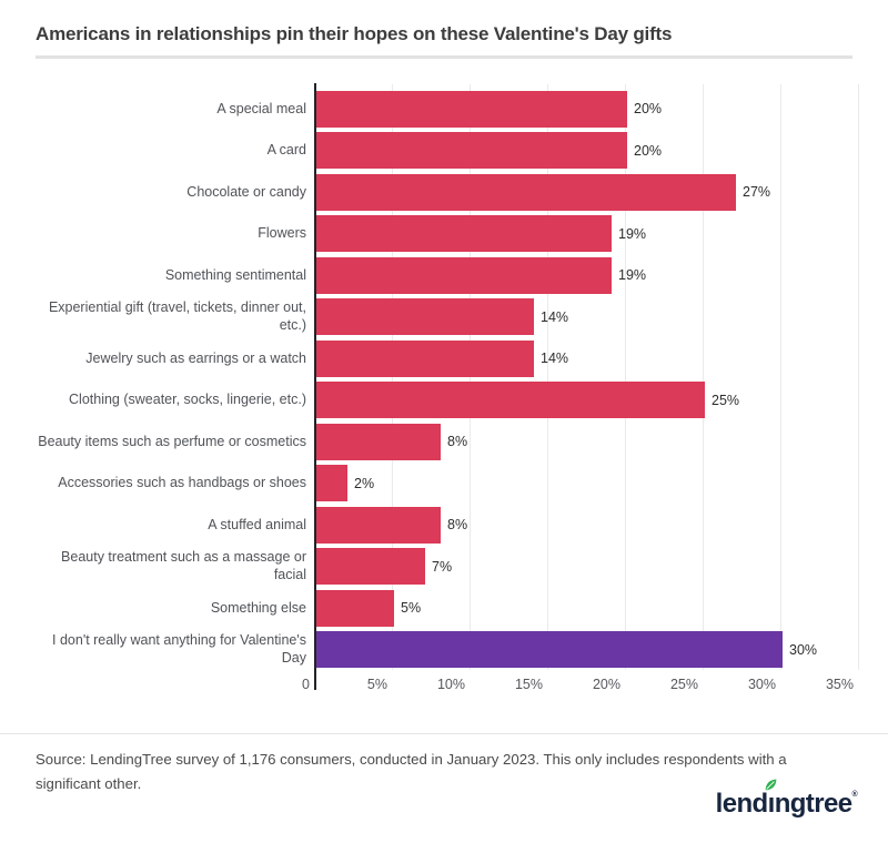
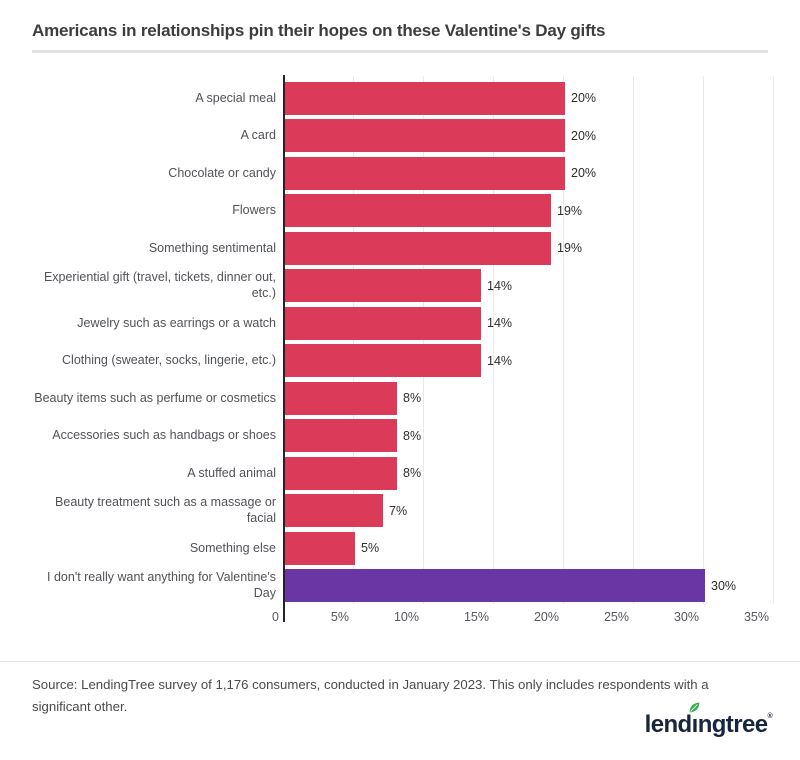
Chocolate or candy: 27% -> 20%
Clothing (sweater, socks, lingerie, etc.): 25% -> 14%
Accessories such as handbags or shoes: 2% -> 8%
